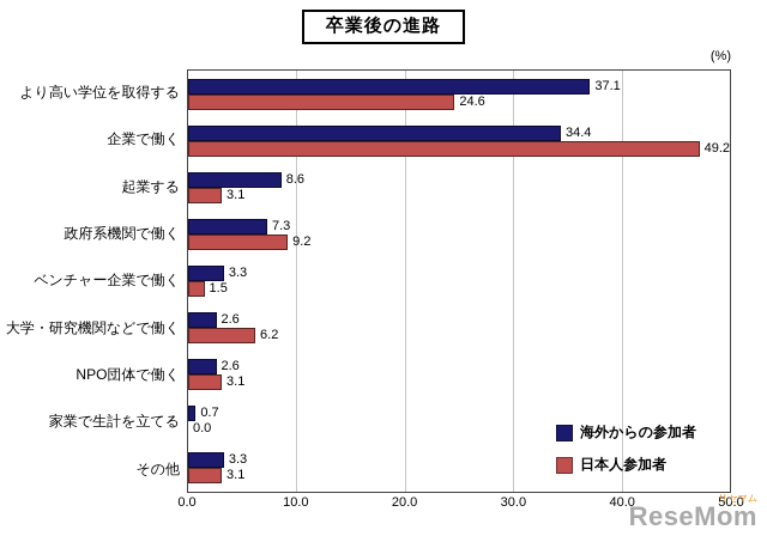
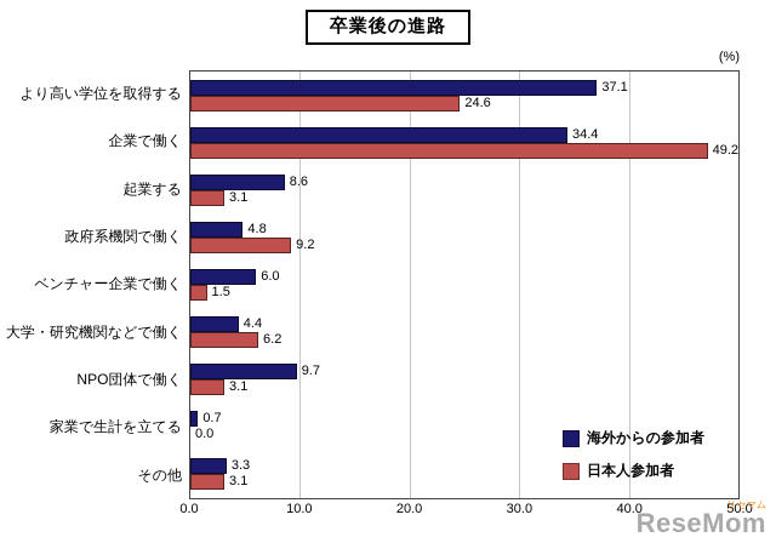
海外からの参加者/政府系機関で働く: 7.3 -> 4.8
海外からの参加者/ベンチャー企業で働く: 3.3 -> 6.0
海外からの参加者/大学・研究機関などで働く: 2.6 -> 4.4
海外からの参加者/NPO団体で働く: 2.6 -> 9.7
